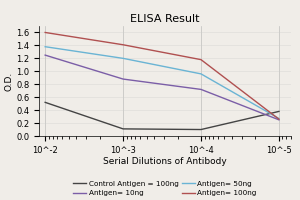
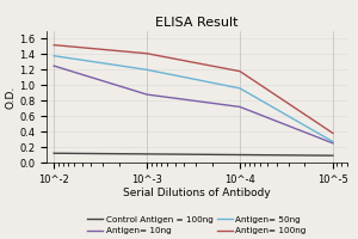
Control Antigen = 100ng/10^-2: 0.52 -> 0.12
Antigen= 100ng/10^-2: 1.60 -> 1.52
Control Antigen = 100ng/10^-5: 0.38 -> 0.09
Antigen= 100ng/10^-5: 0.26 -> 0.38
